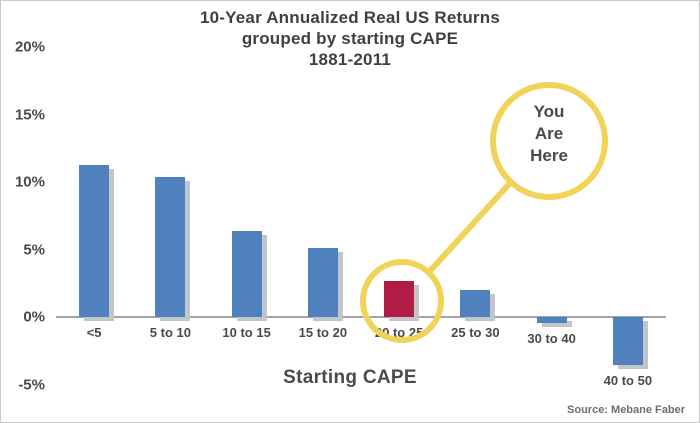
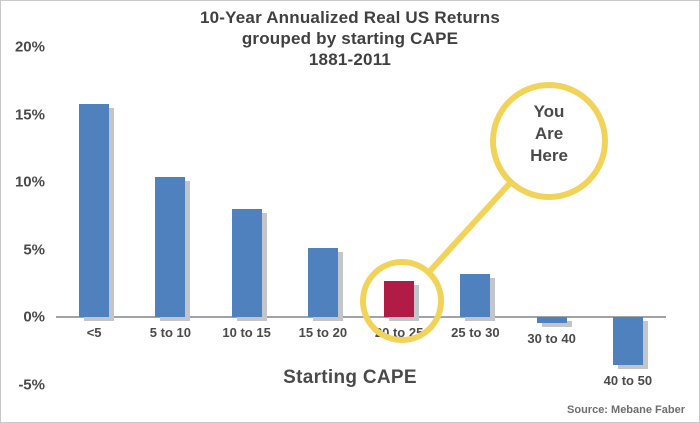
<5: 11.3% -> 15.8%
10 to 15: 6.4% -> 8.0%
25 to 30: 2.0% -> 3.2%
